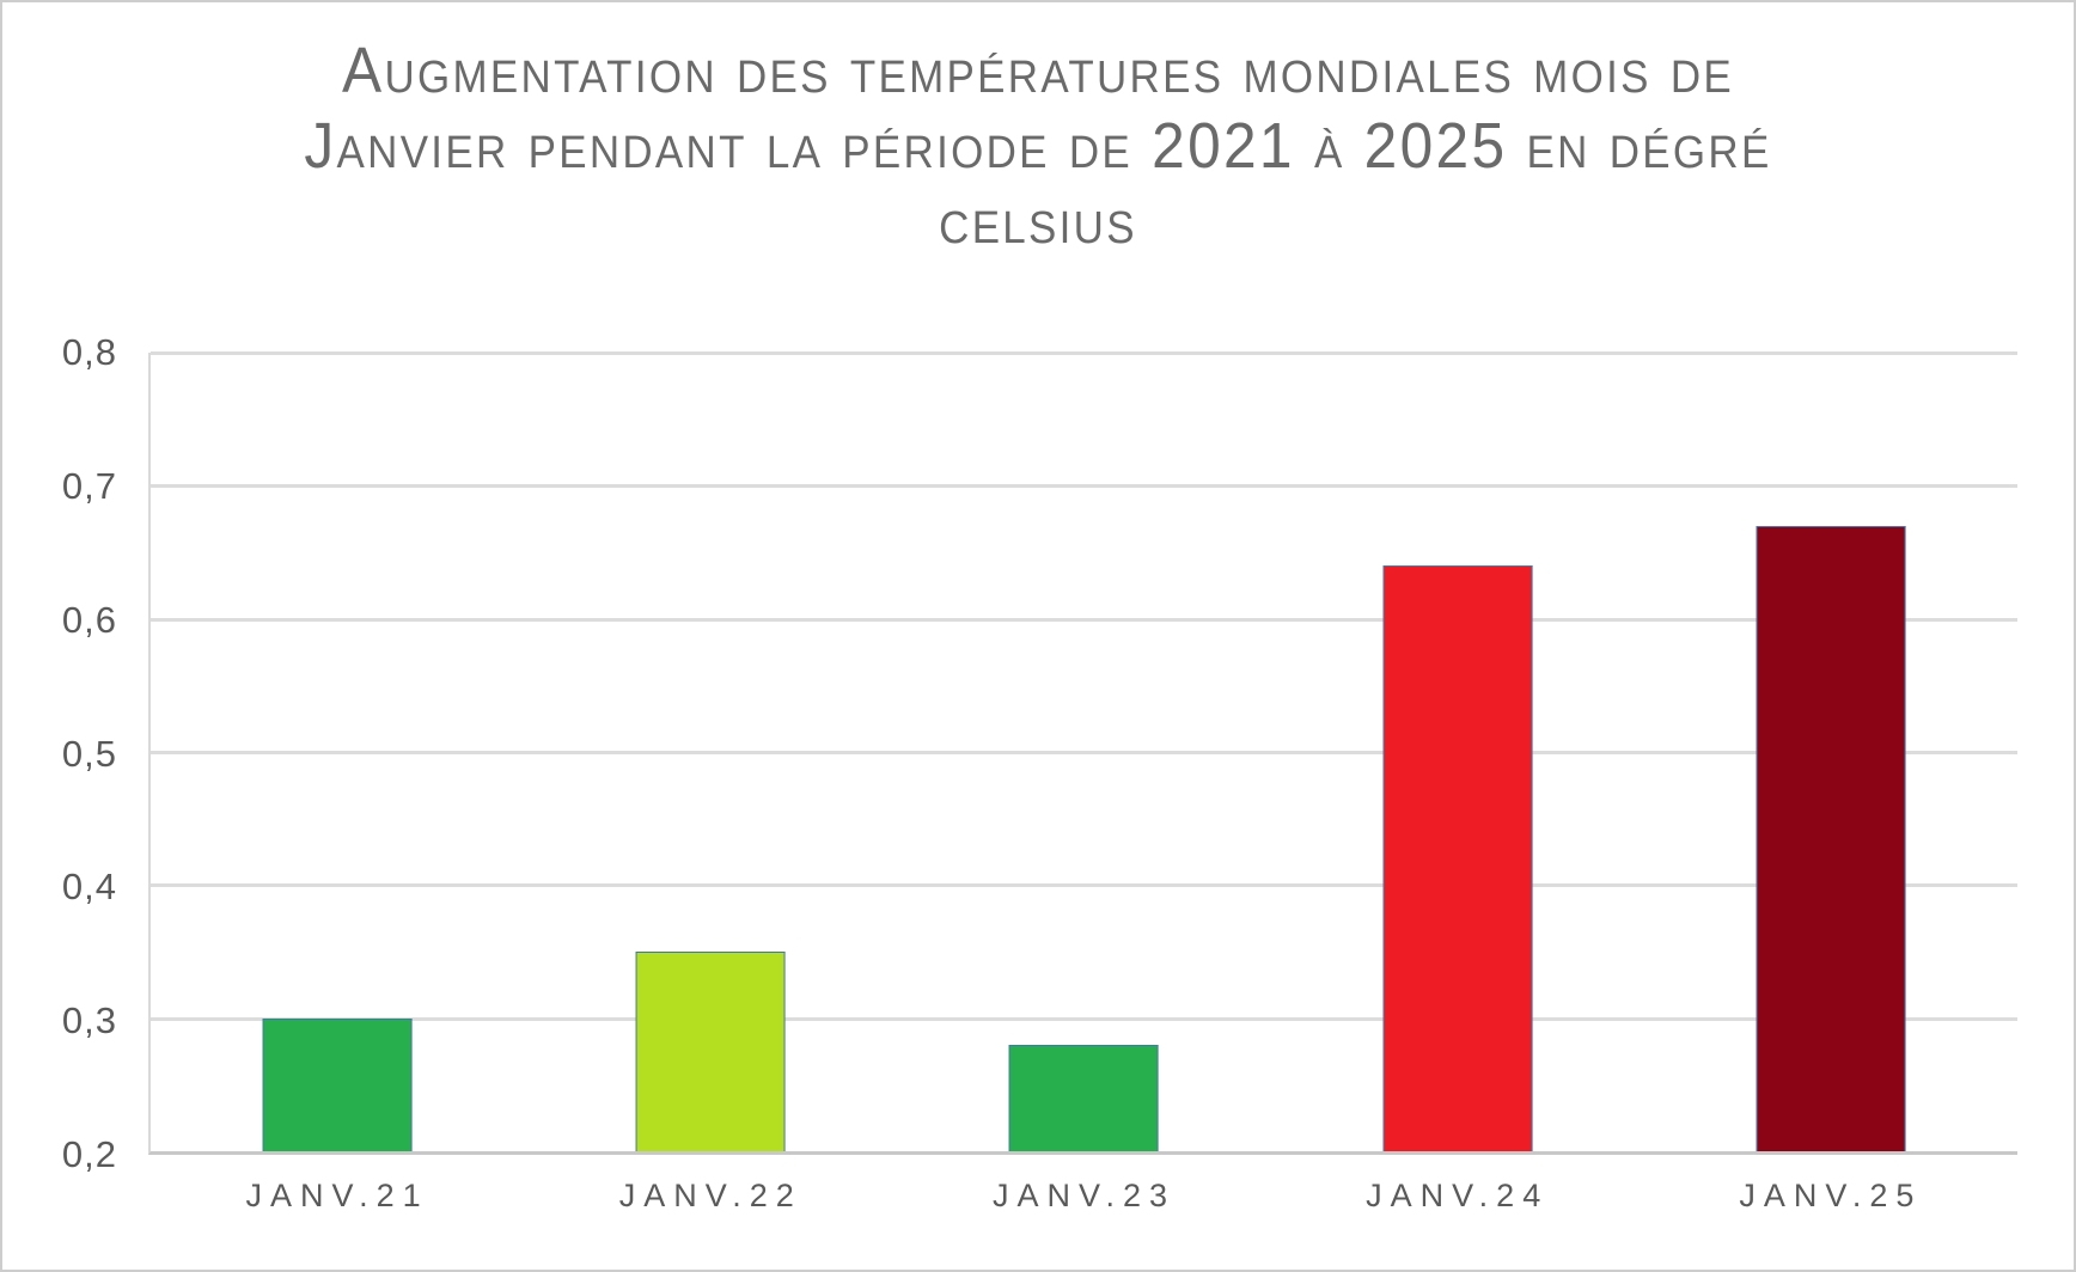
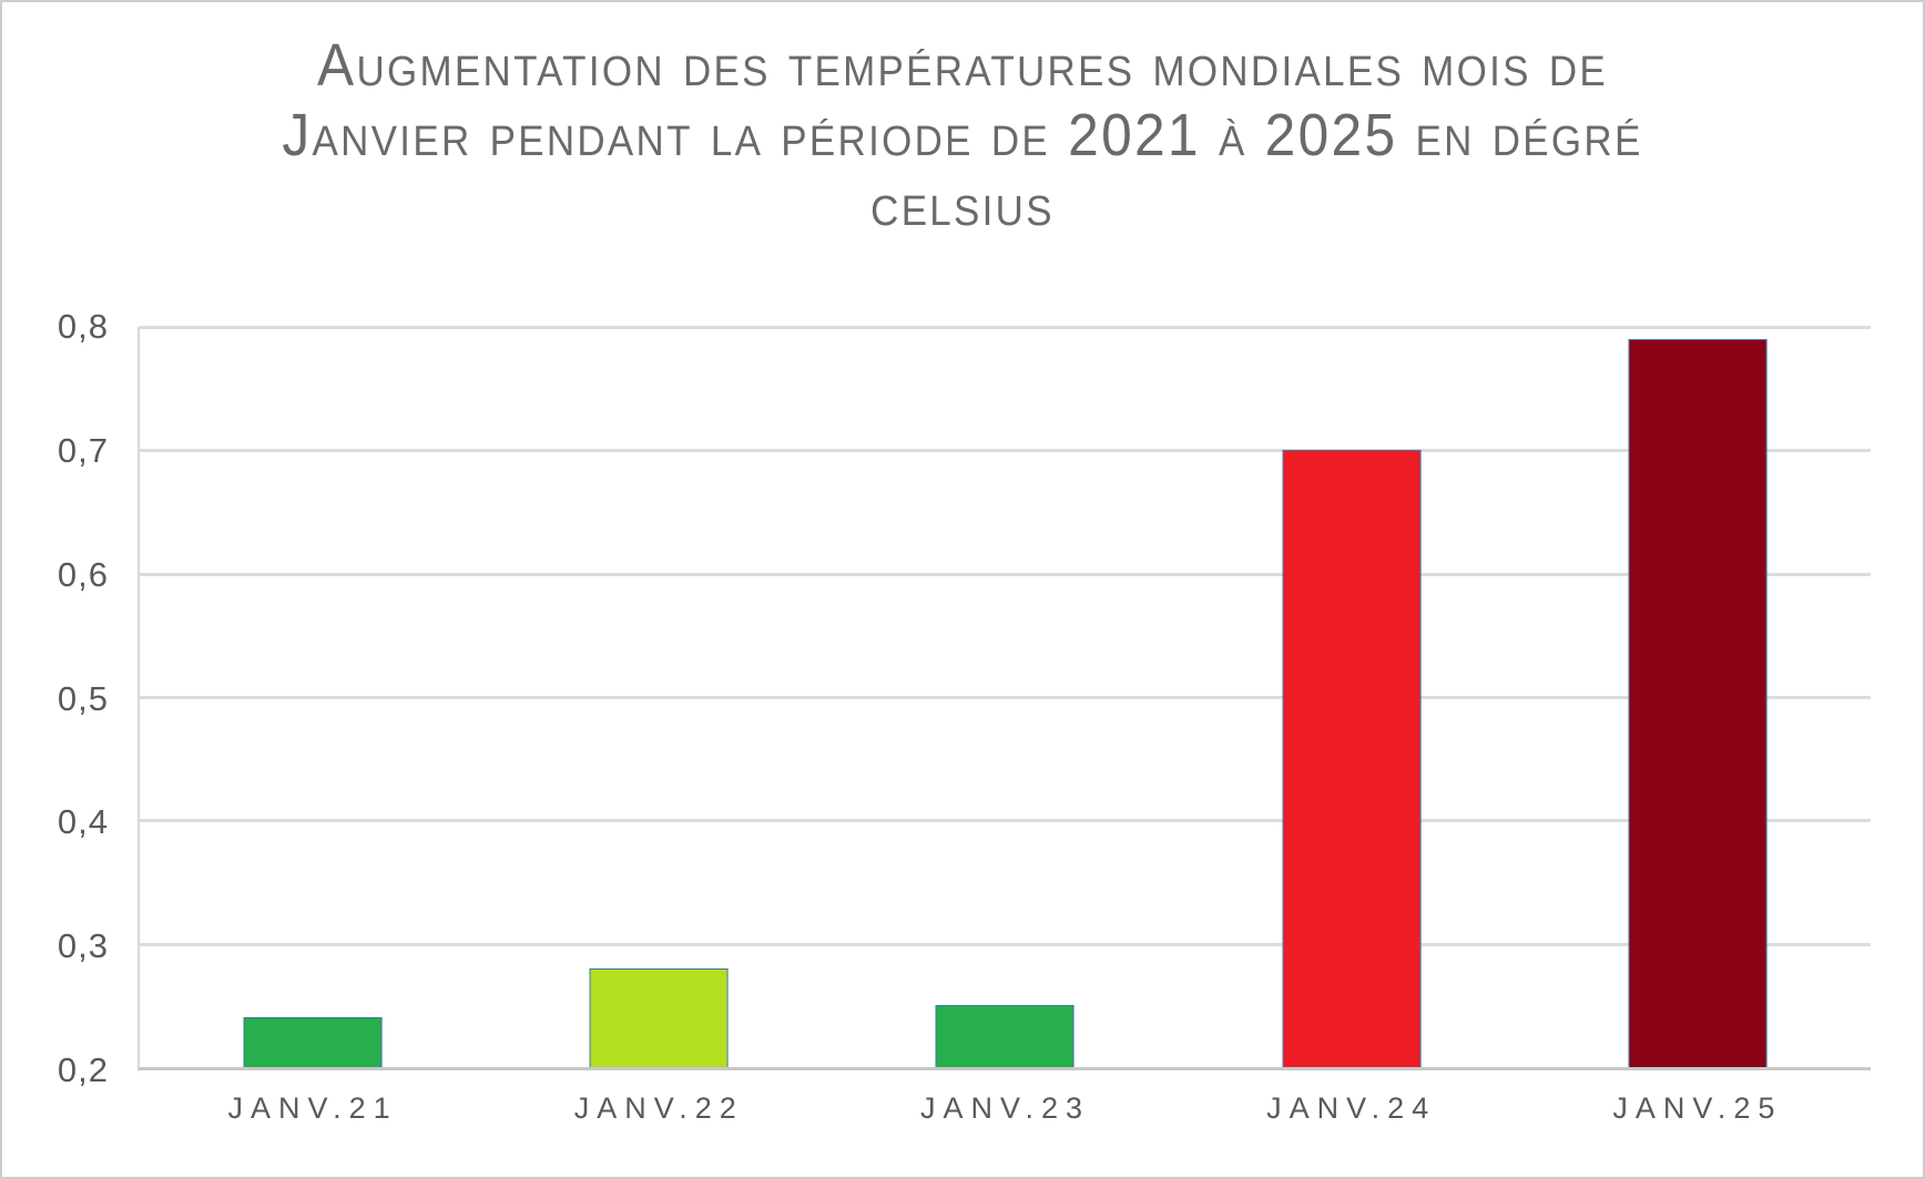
JANV.21: 0,30 -> 0,24
JANV.22: 0,35 -> 0,28
JANV.23: 0,28 -> 0,25
JANV.24: 0,64 -> 0,70
JANV.25: 0,67 -> 0,79
